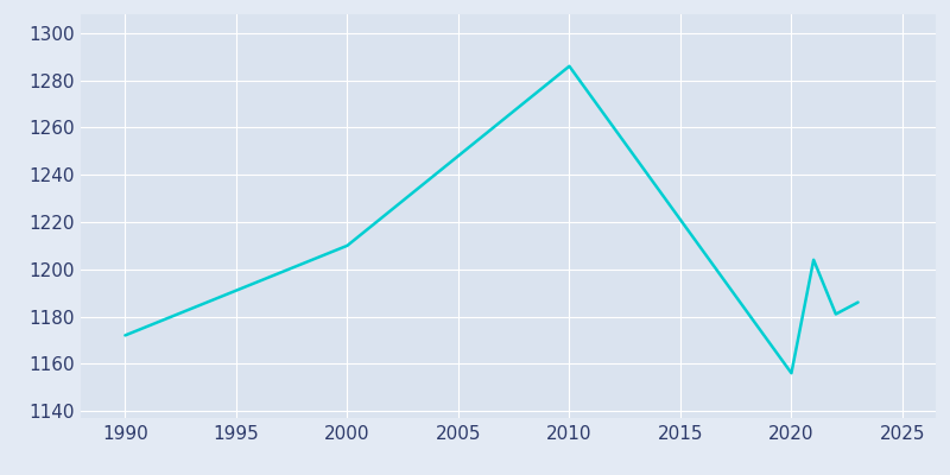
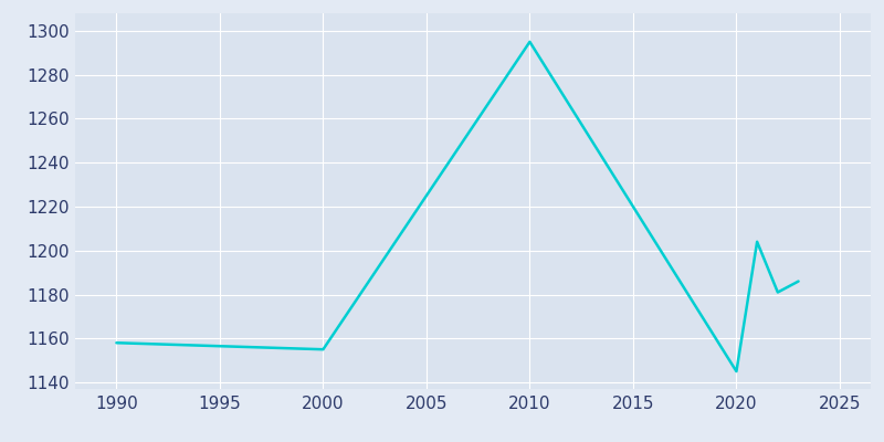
1990: 1172 -> 1158
2000: 1210 -> 1155
2010: 1286 -> 1295
2020: 1156 -> 1145
